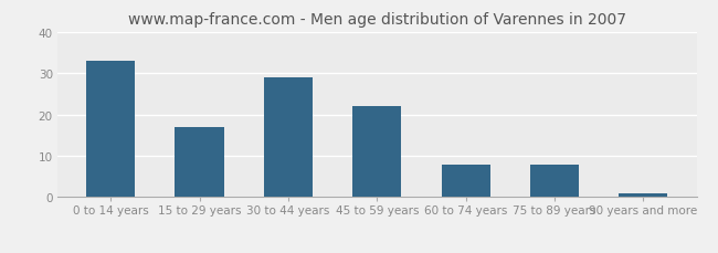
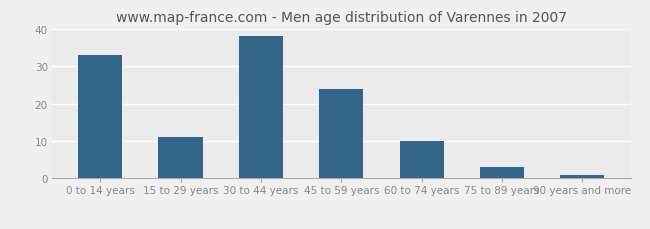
15 to 29 years: 17 -> 11
30 to 44 years: 29 -> 38
45 to 59 years: 22 -> 24
60 to 74 years: 8 -> 10
75 to 89 years: 8 -> 3
